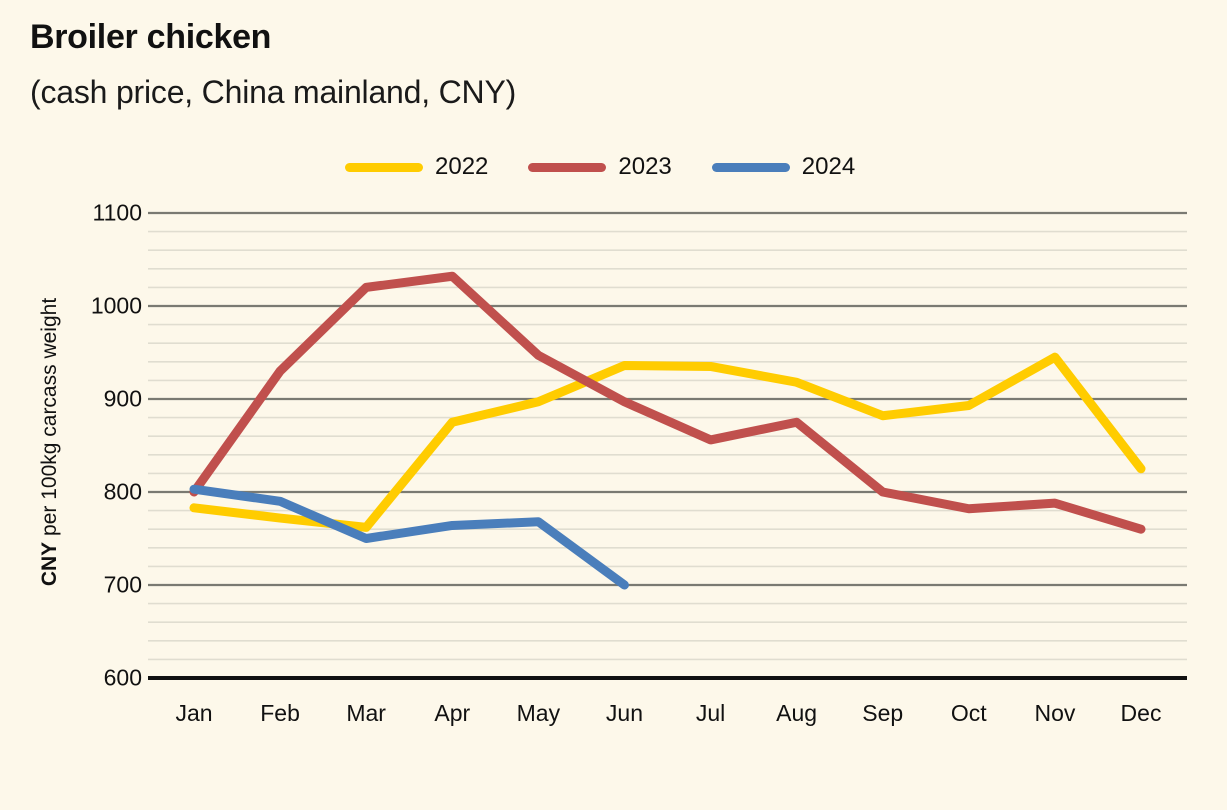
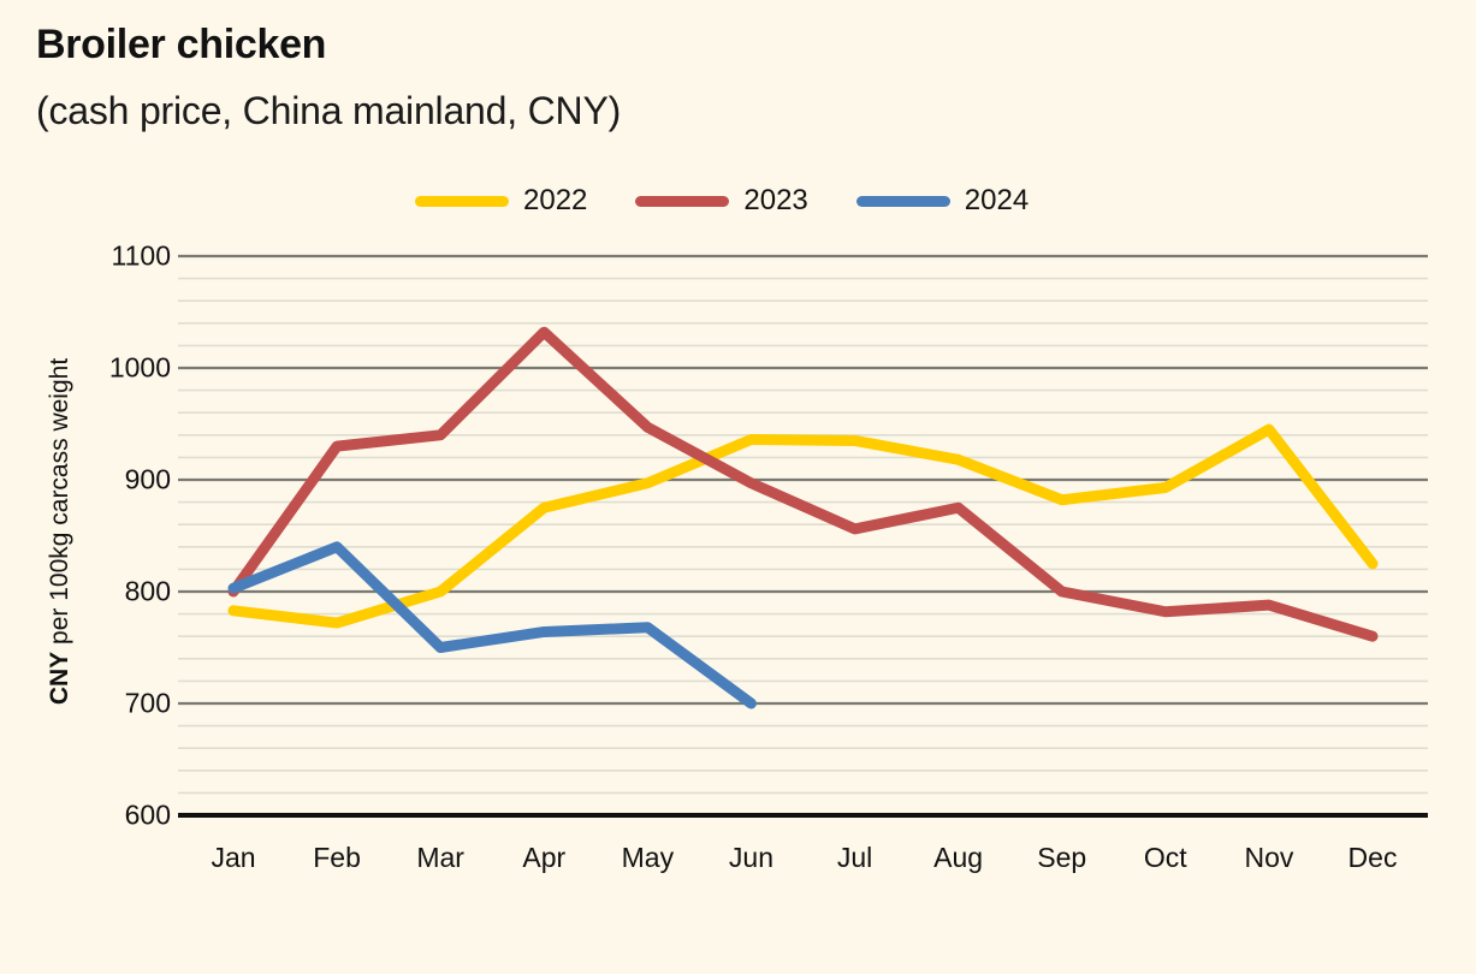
2024/Feb: 790 -> 840
2022/Mar: 760 -> 800
2023/Mar: 1020 -> 940
